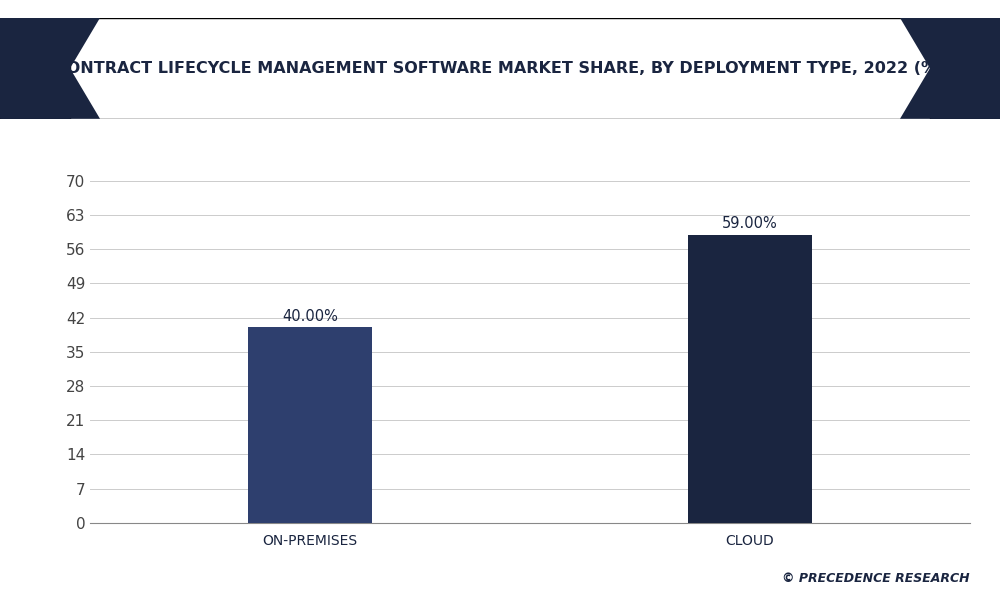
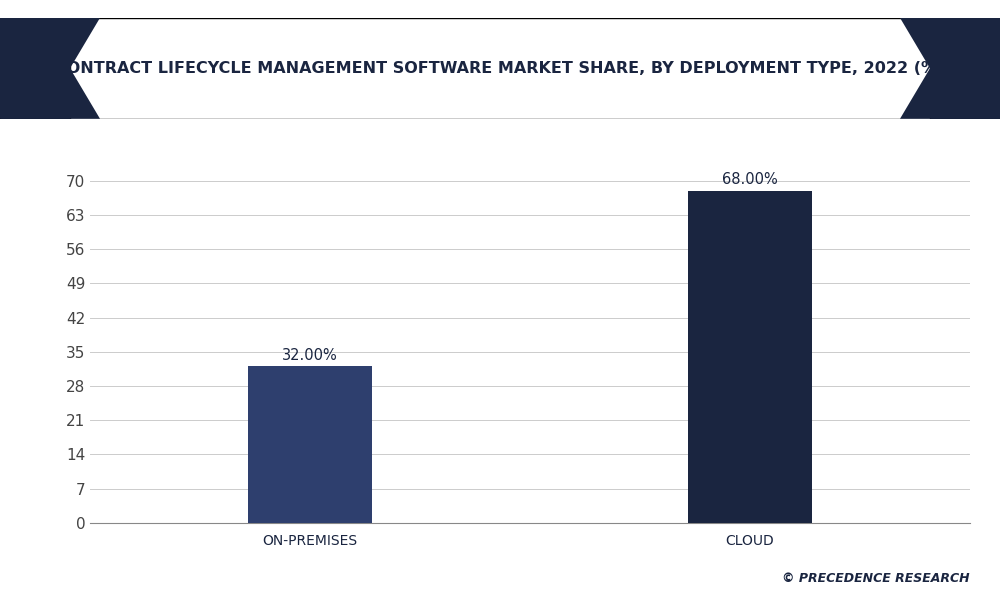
ON-PREMISES: 40.00% -> 32.00%
CLOUD: 59.00% -> 68.00%
